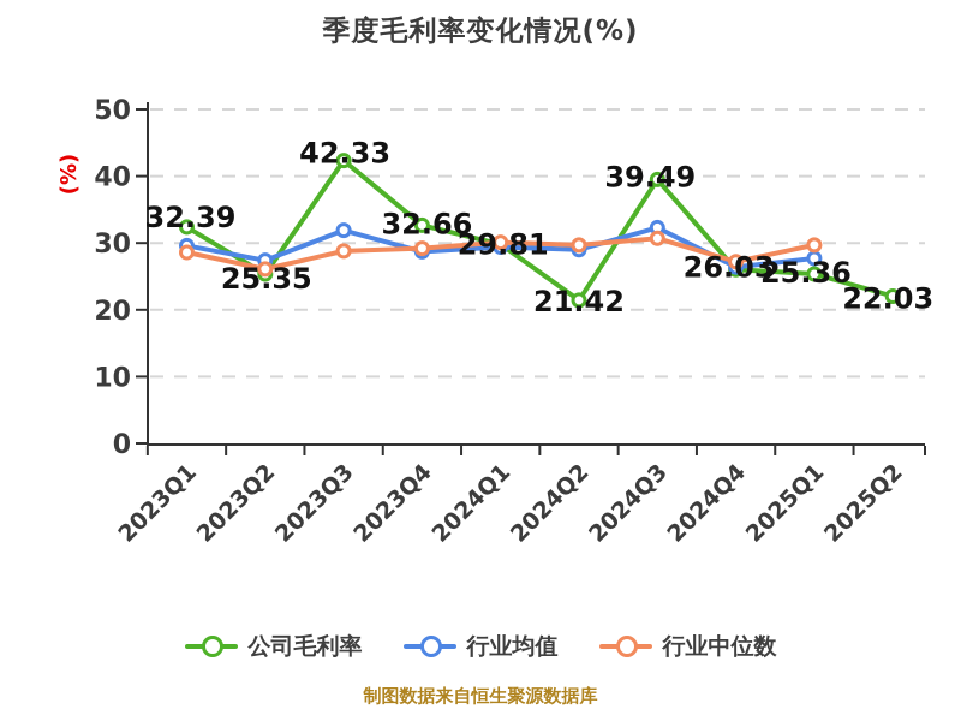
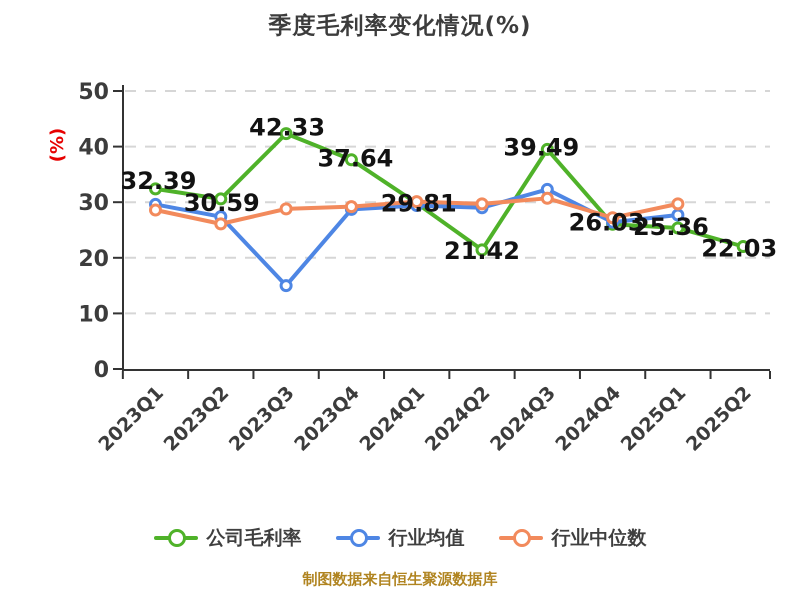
公司毛利率/2023Q2: 25.35 -> 30.59
行业均值/2023Q3: 32 -> 15
公司毛利率/2023Q4: 32.66 -> 37.64
